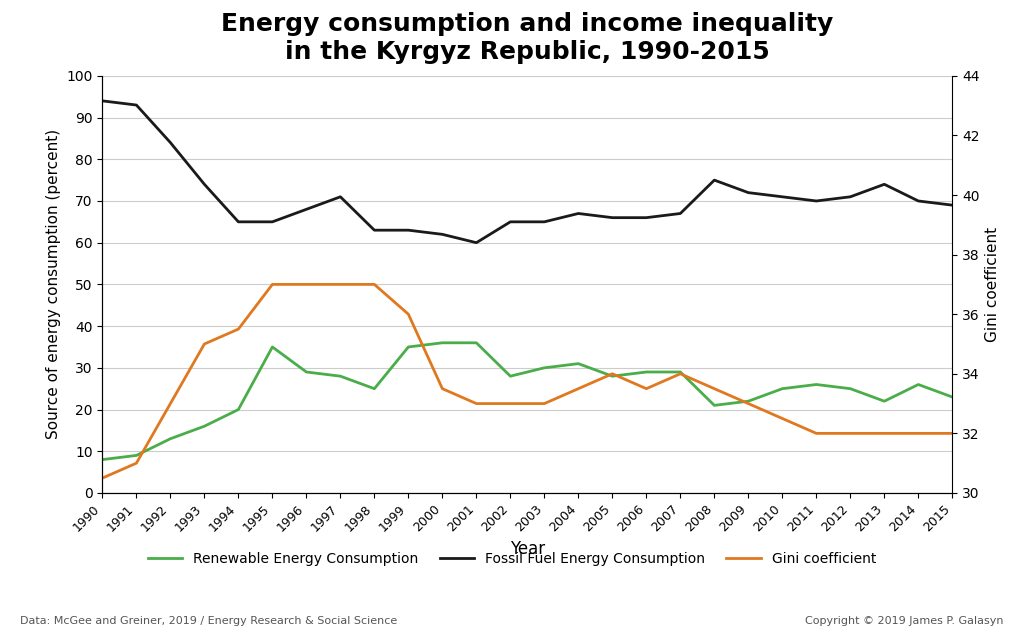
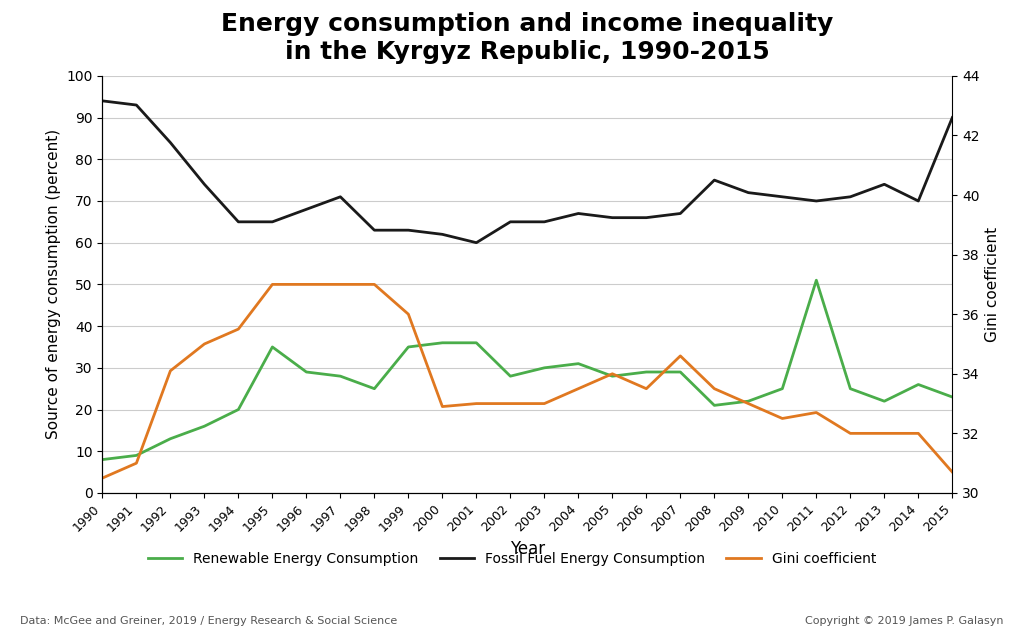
Gini coefficient/1992: 33.0 -> 34.1
Gini coefficient/2000: 33.5 -> 32.9
Gini coefficient/2007: 34.0 -> 34.6
Renewable Energy Consumption/2011: 26 -> 51
Gini coefficient/2011: 32.0 -> 32.7
Fossil Fuel Energy Consumption/2015: 69 -> 90
Gini coefficient/2015: 32.0 -> 30.7
